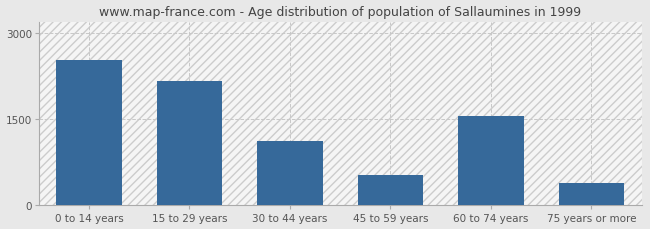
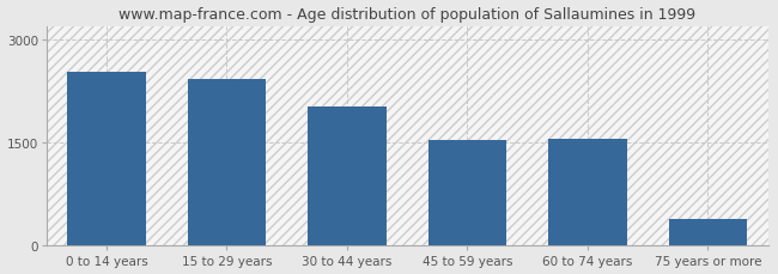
15 to 29 years: 2160 -> 2430
30 to 44 years: 1120 -> 2020
45 to 59 years: 520 -> 1530
